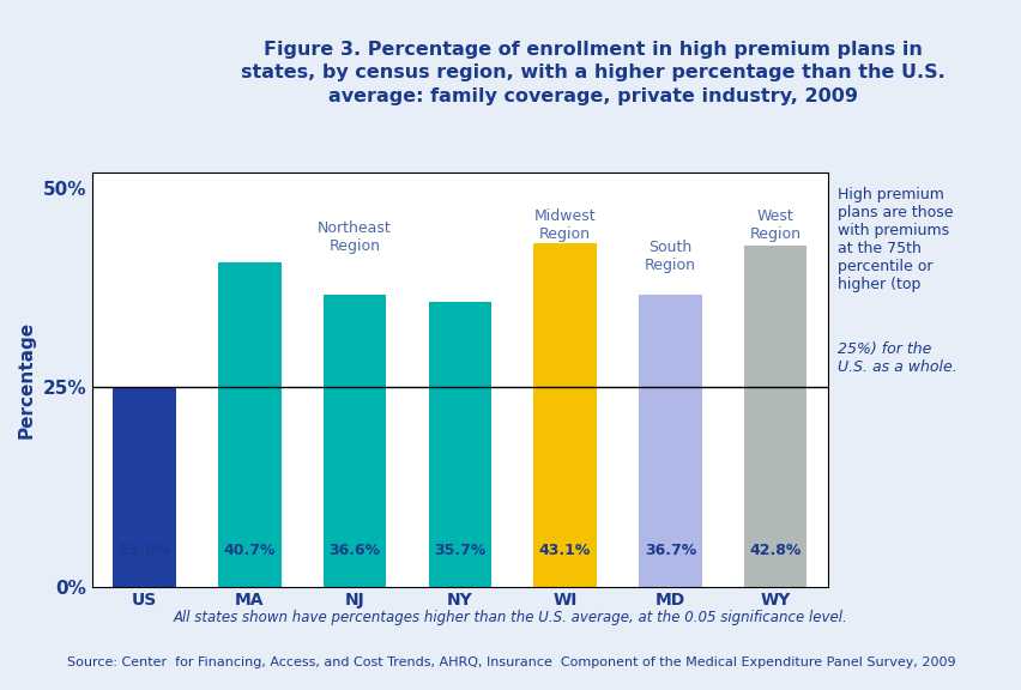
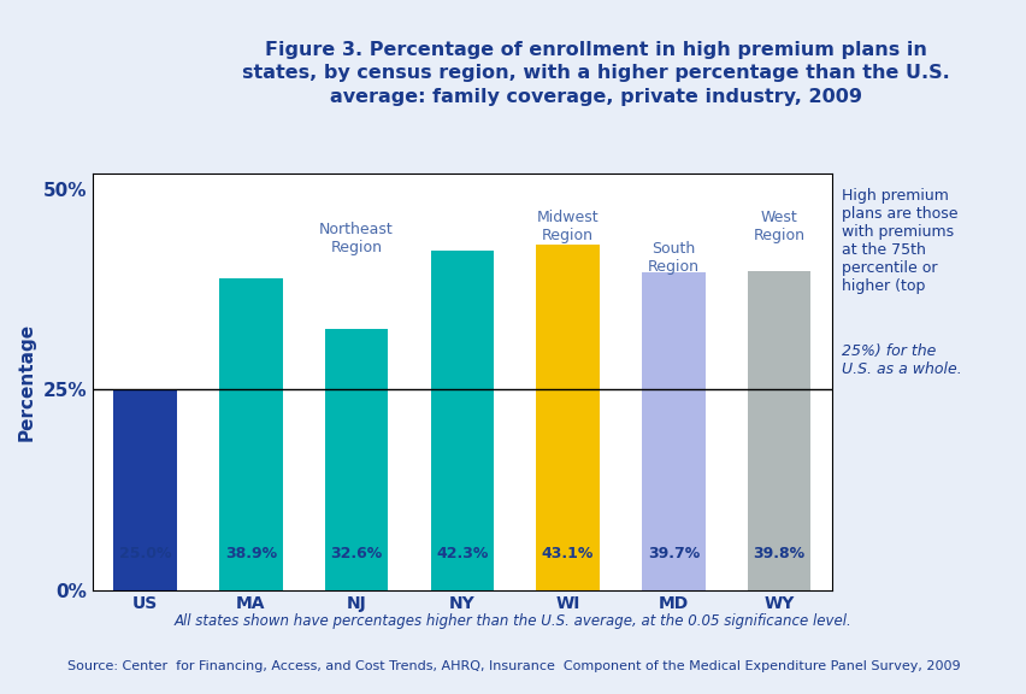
MA: 40.7% -> 38.9%
NJ: 36.6% -> 32.6%
NY: 35.7% -> 42.3%
MD: 36.7% -> 39.7%
WY: 42.8% -> 39.8%
